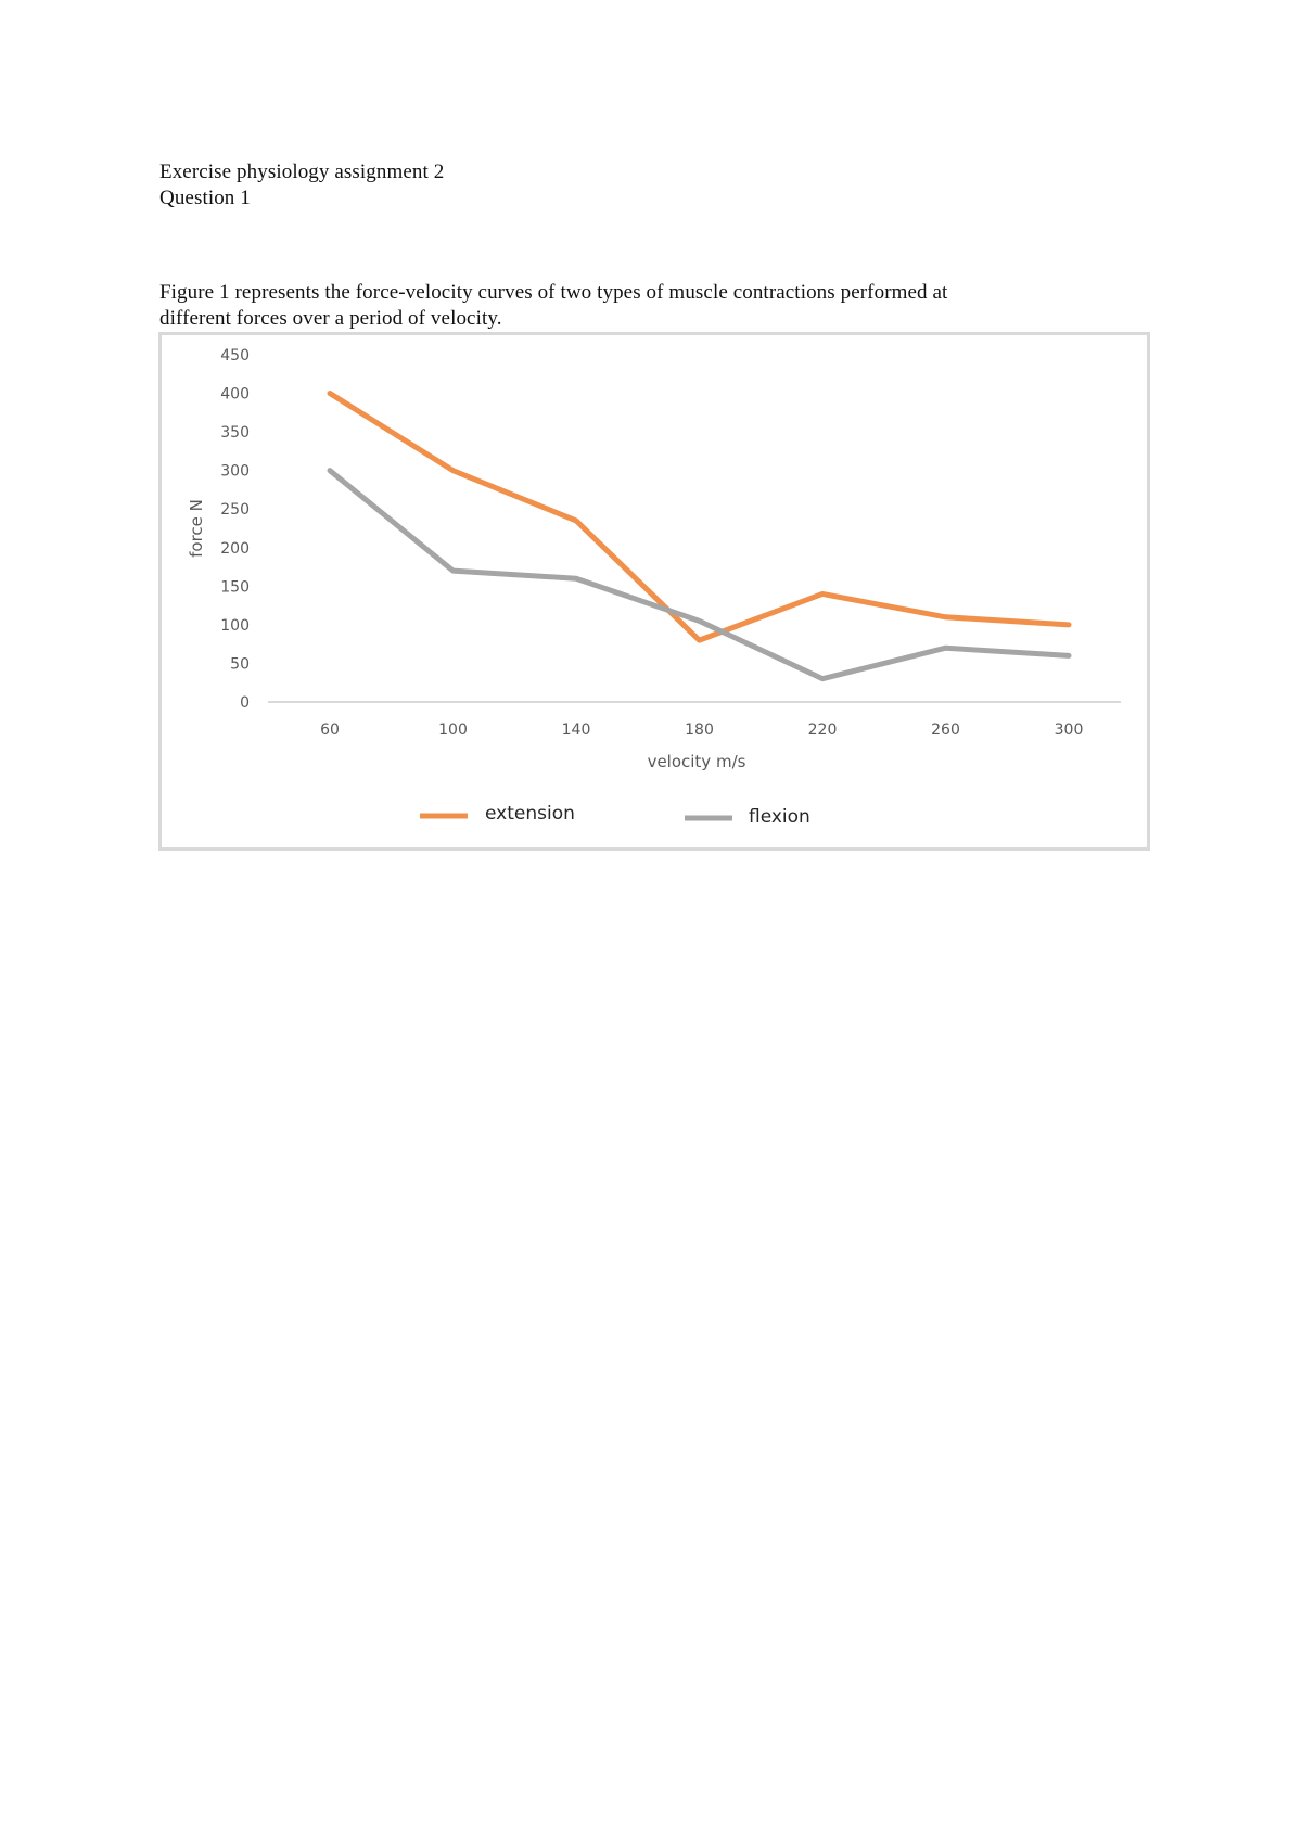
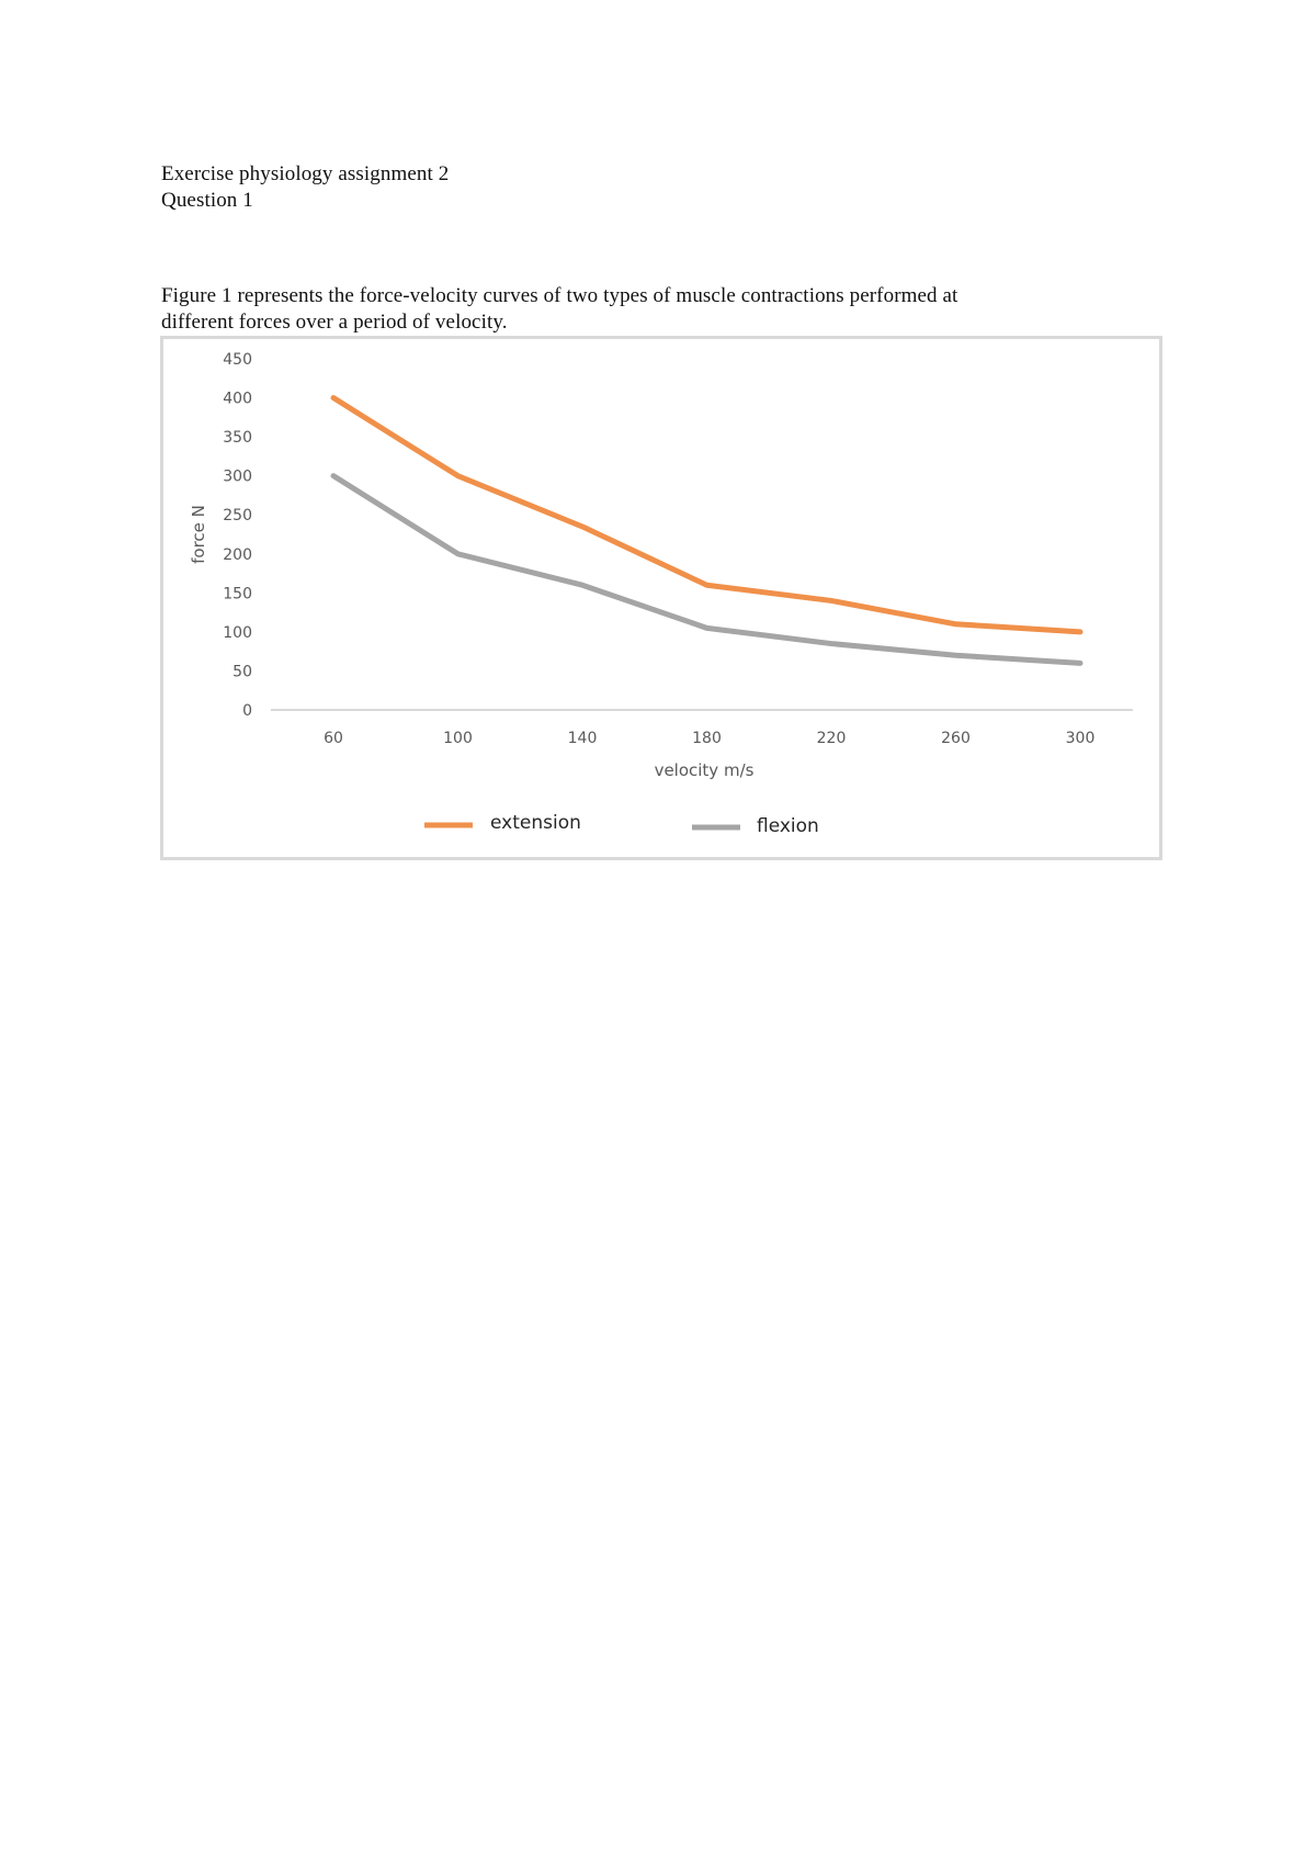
flexion/100: 170 -> 200
extension/180: 80 -> 160
flexion/220: 30 -> 80
